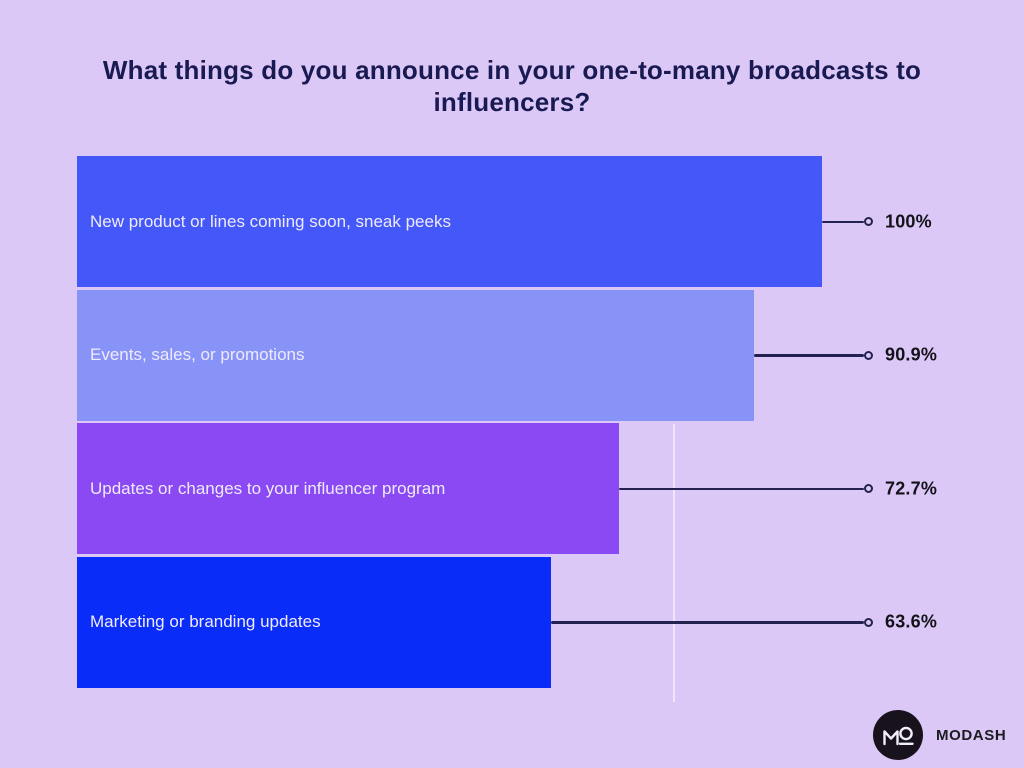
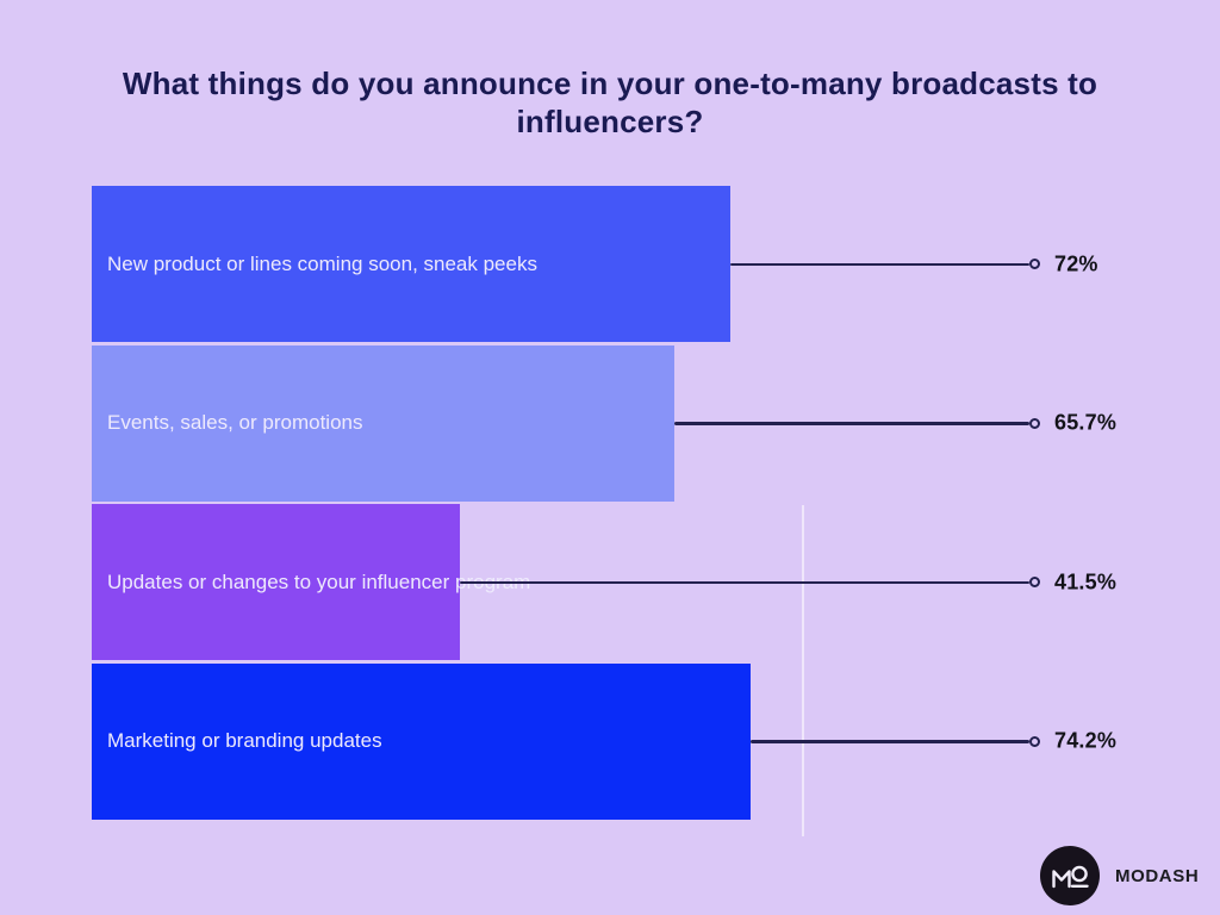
New product or lines coming soon, sneak peeks: 100% -> 72%
Events, sales, or promotions: 90.9% -> 65.7%
Updates or changes to your influencer program: 72.7% -> 41.5%
Marketing or branding updates: 63.6% -> 74.2%
